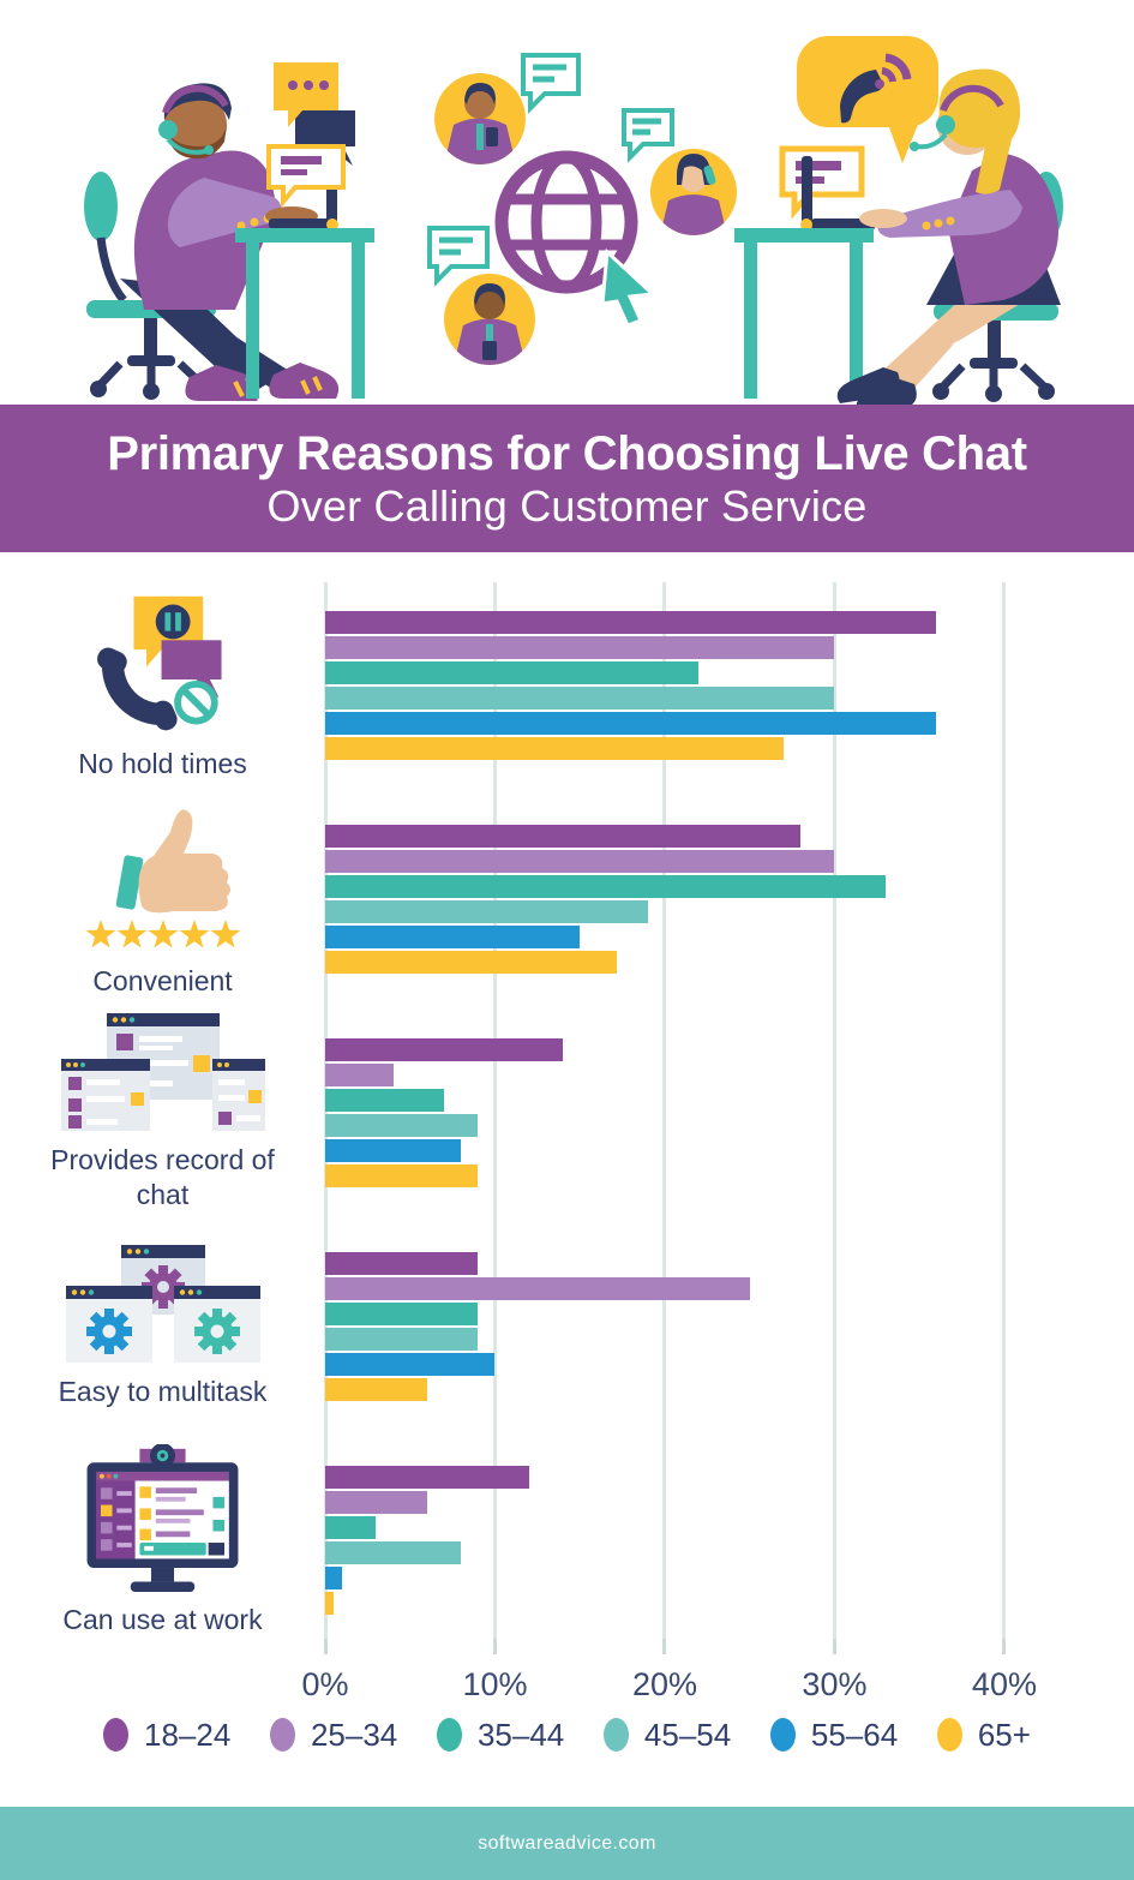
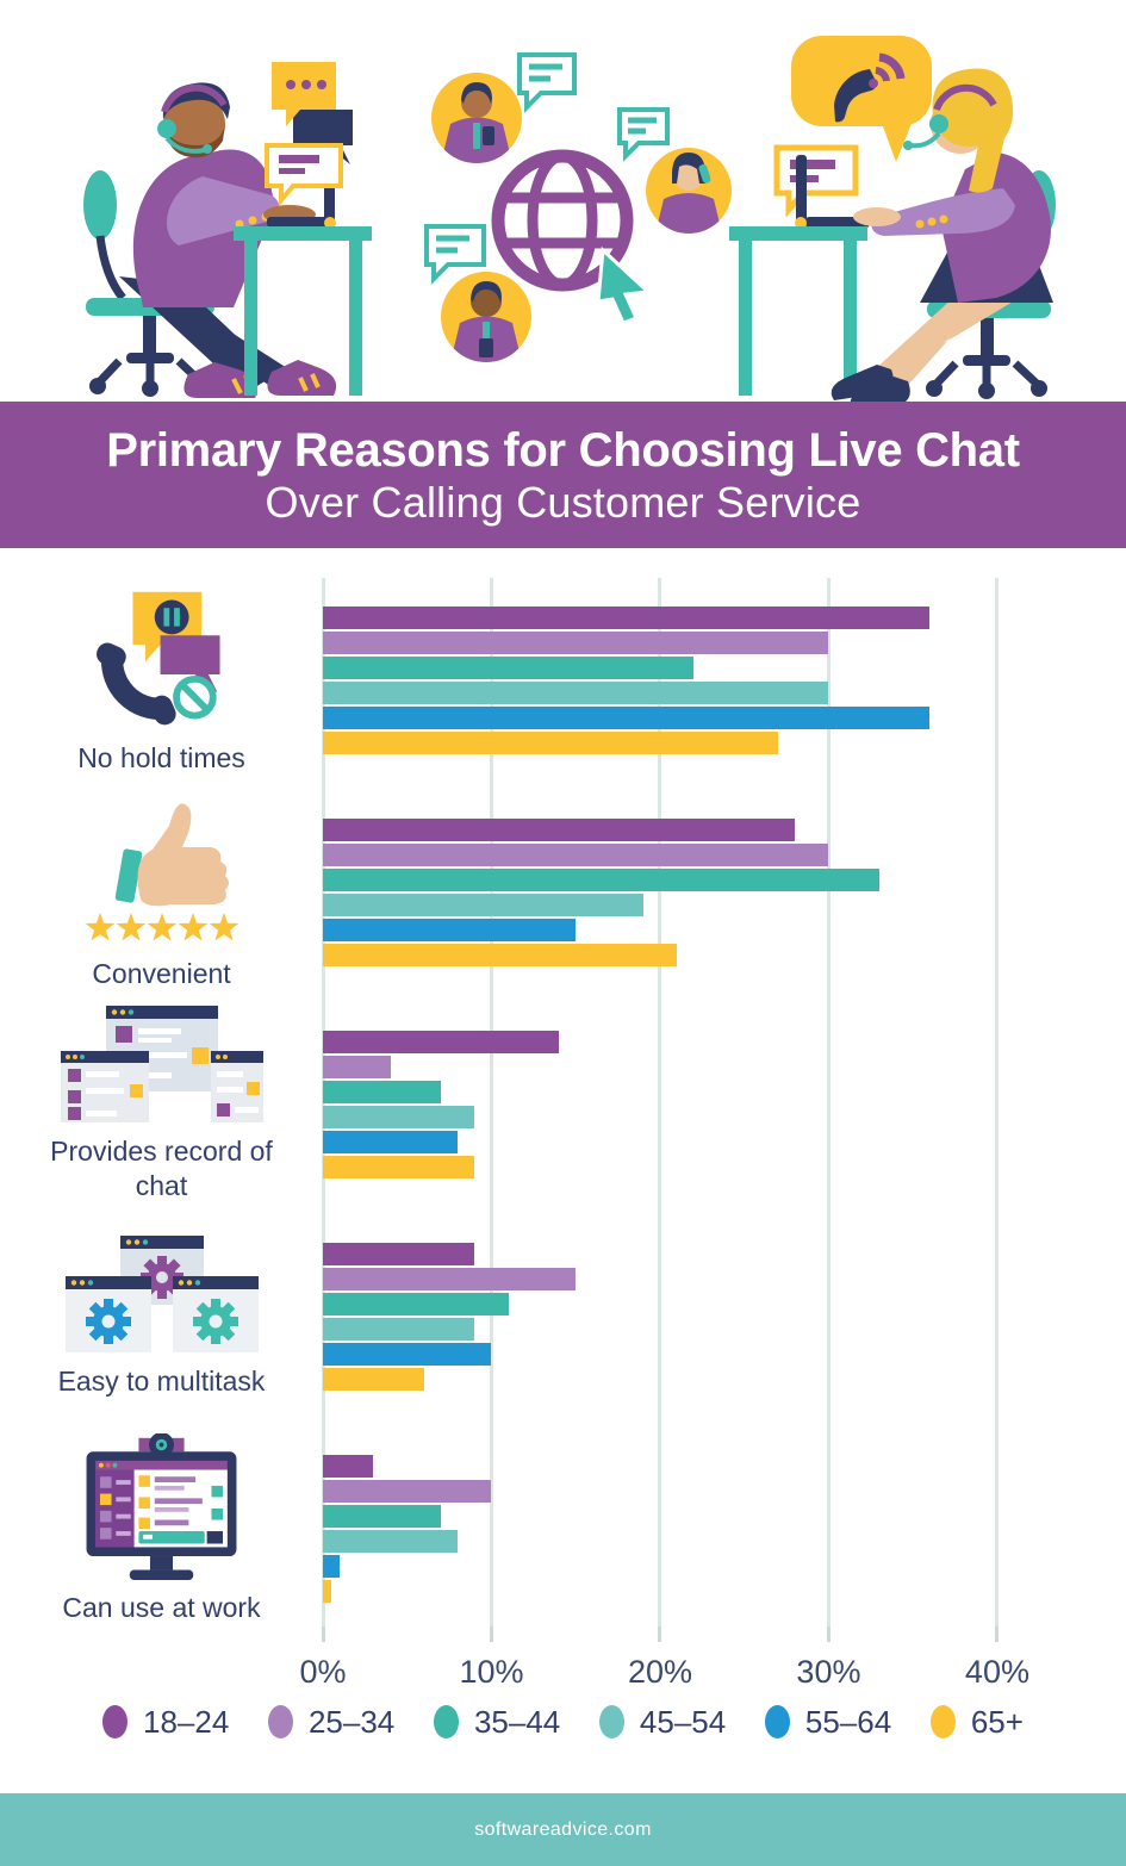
65+/Convenient: 17.2% -> 21.0%
25–34/Easy to multitask: 25% -> 15%
35–44/Easy to multitask: 9% -> 11%
18–24/Can use at work: 12% -> 3%
25–34/Can use at work: 6% -> 10%
35–44/Can use at work: 3% -> 7%
